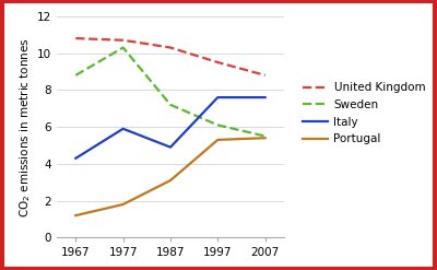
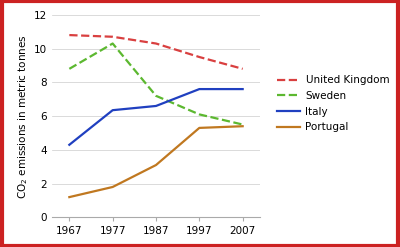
Italy/1977: 5.9 -> 6.3
Italy/1987: 4.9 -> 6.6
